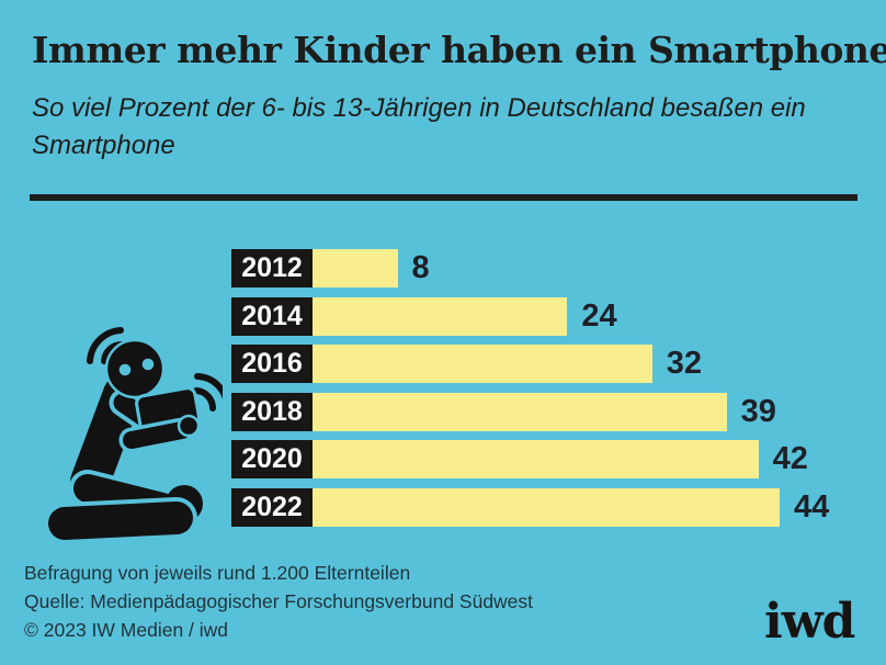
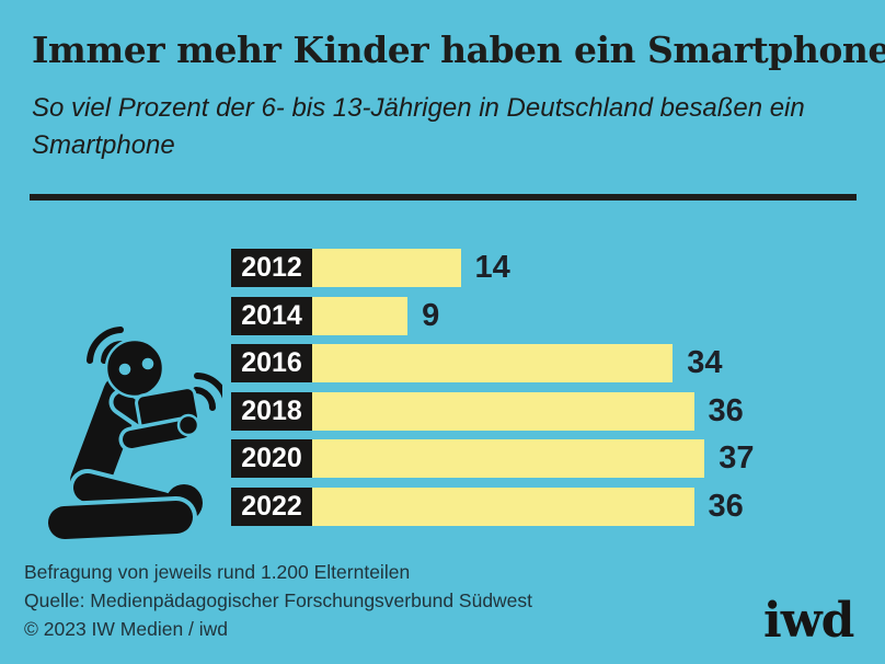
2012: 8 -> 14
2014: 24 -> 9
2016: 32 -> 34
2018: 39 -> 36
2020: 42 -> 37
2022: 44 -> 36
